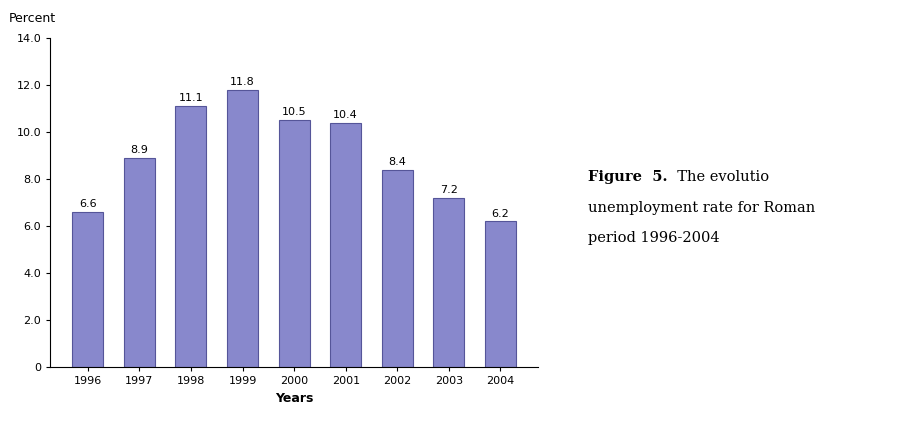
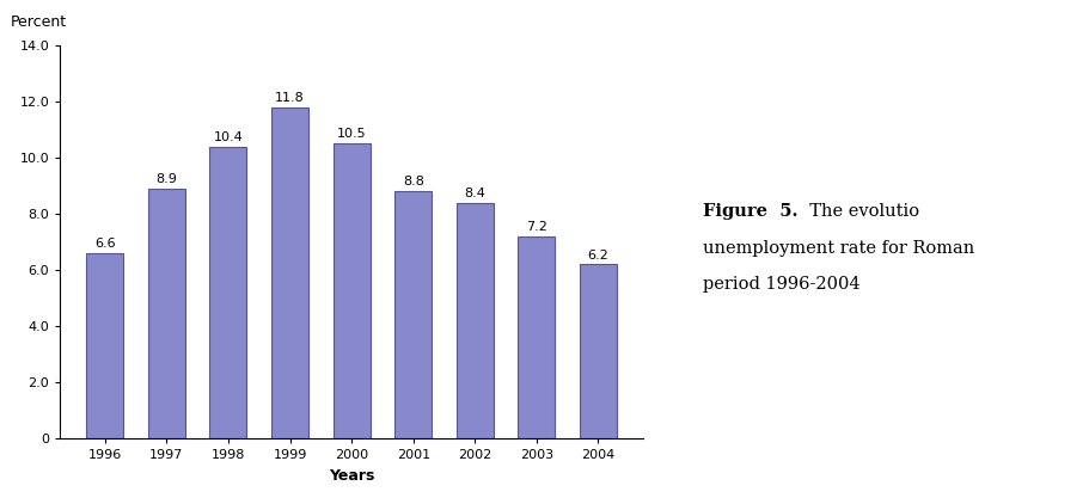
1998: 11.1 -> 10.4
2001: 10.4 -> 8.8
